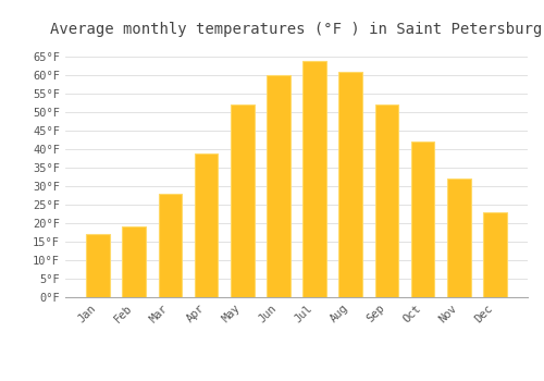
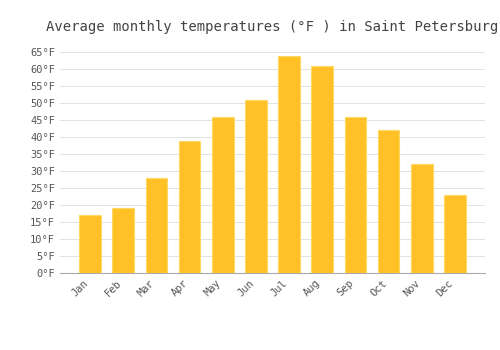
May: 52°F -> 46°F
Jun: 60°F -> 51°F
Sep: 52°F -> 46°F
